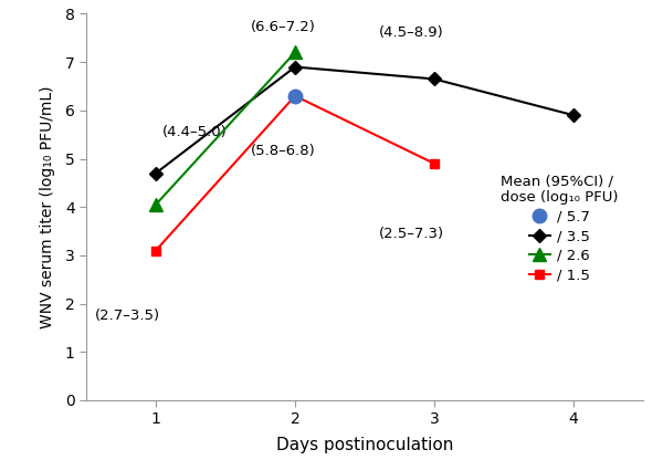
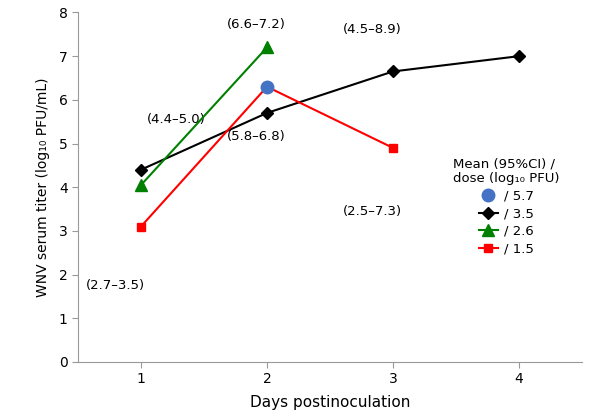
/ 3.5/1: 4.70 -> 4.40
/ 3.5/2: 6.90 -> 5.70
/ 3.5/4: 5.90 -> 7.00
